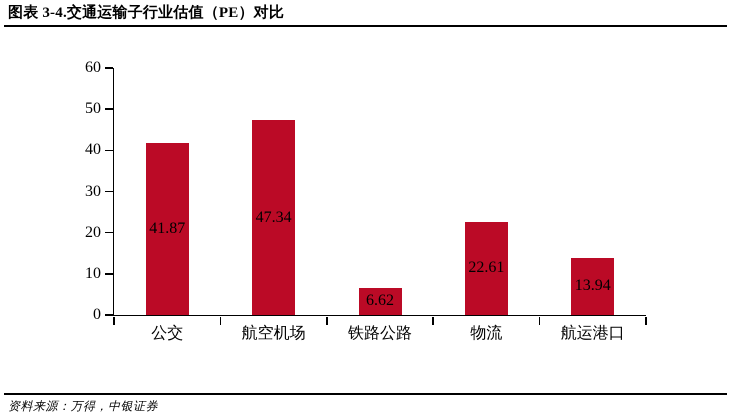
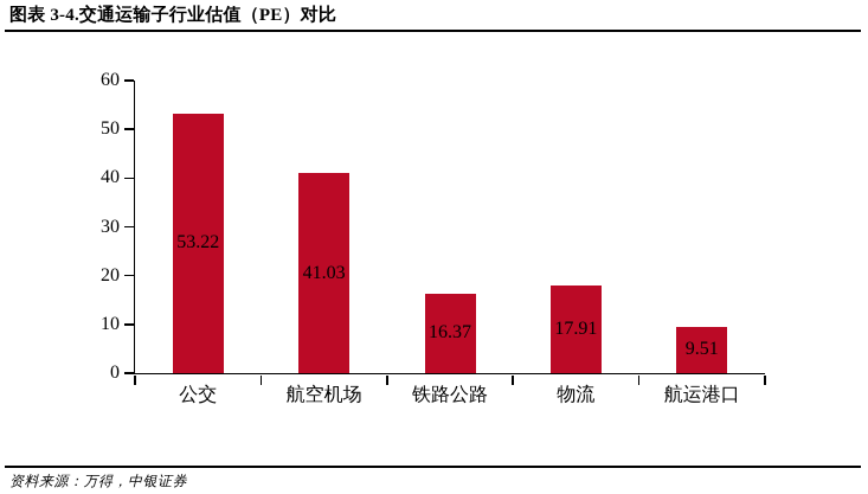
公交: 41.87 -> 53.22
航空机场: 47.34 -> 41.03
铁路公路: 6.62 -> 16.37
物流: 22.61 -> 17.91
航运港口: 13.94 -> 9.51
